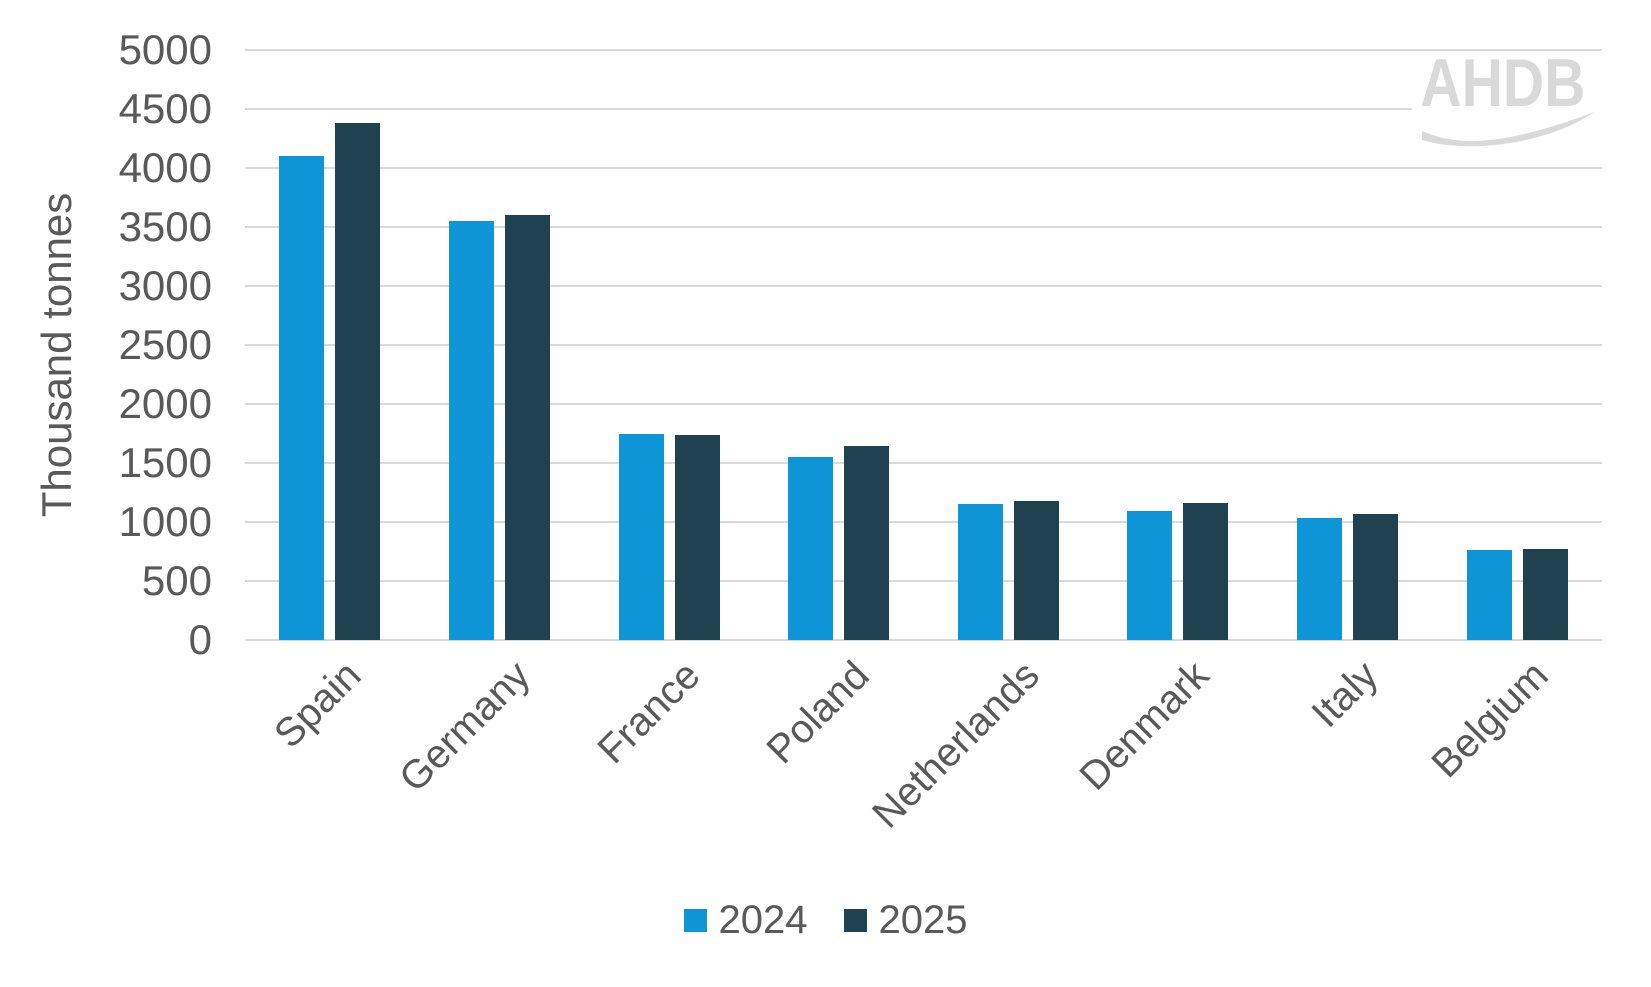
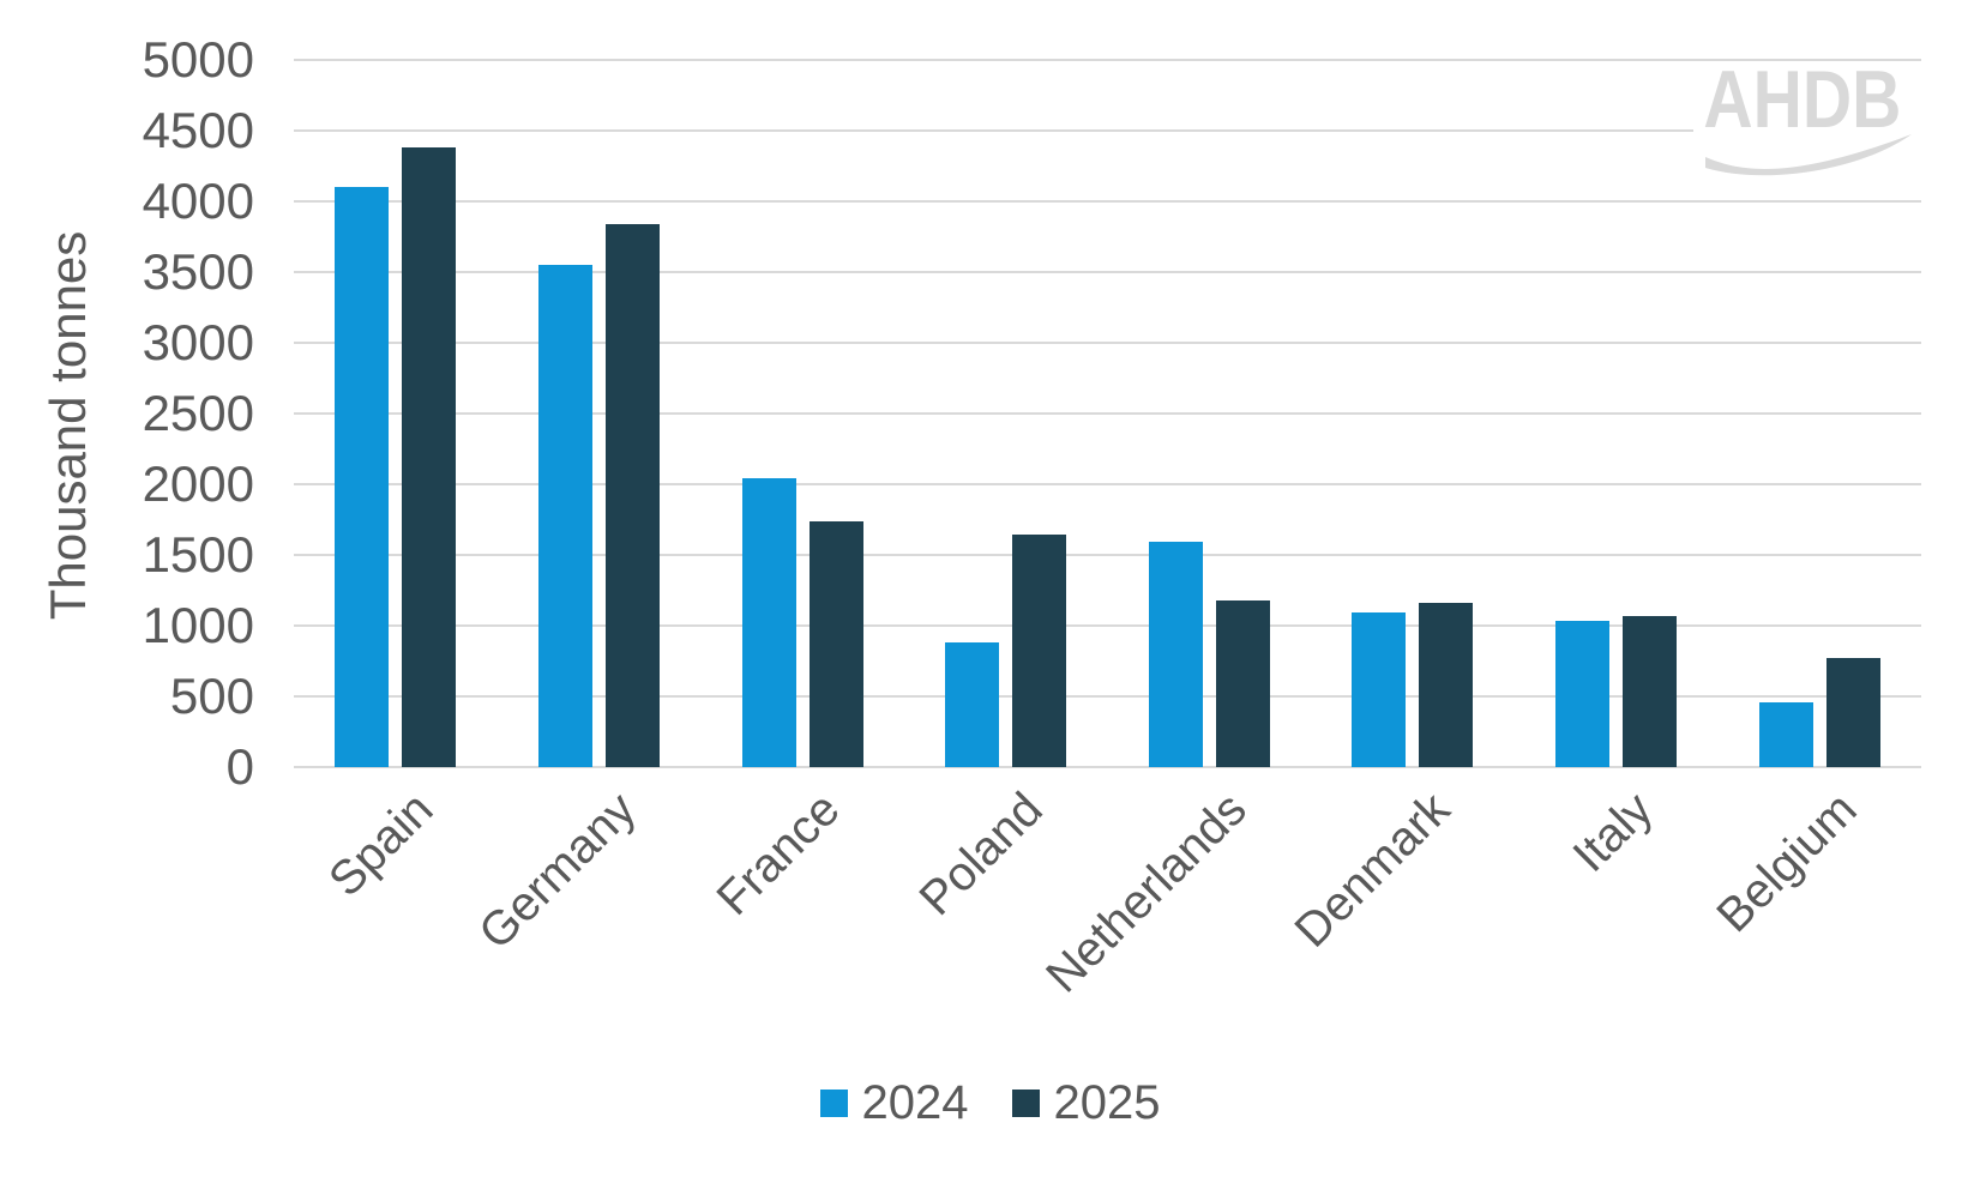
2025/Germany: 3600 -> 3840
2024/France: 1750 -> 2040
2024/Poland: 1550 -> 880
2024/Netherlands: 1160 -> 1590
2024/Belgium: 760 -> 460
